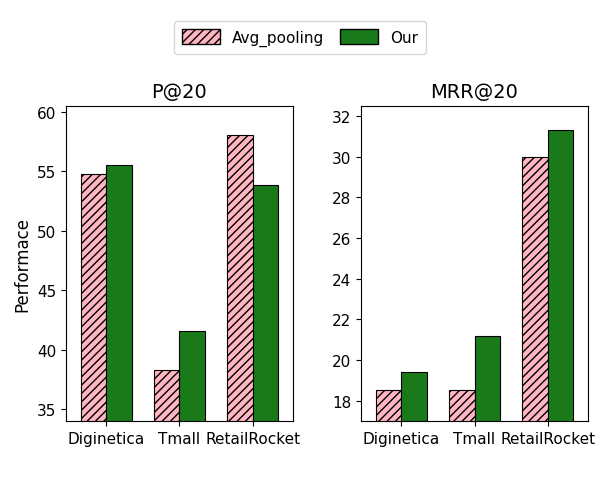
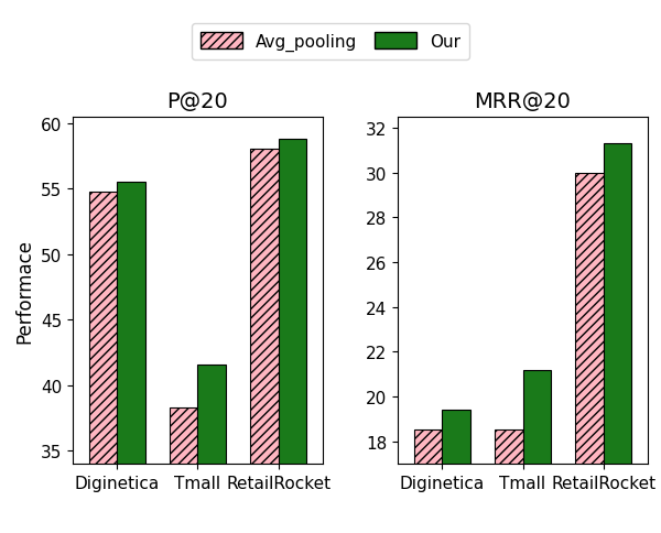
P@20/Our/RetailRocket: 53.8 -> 58.8
